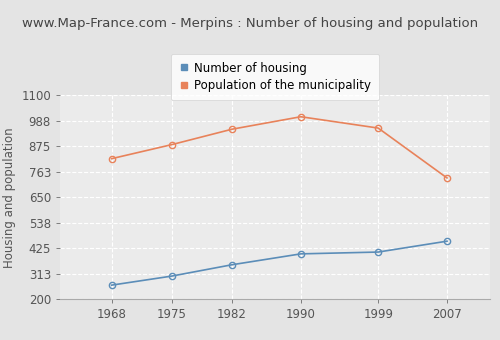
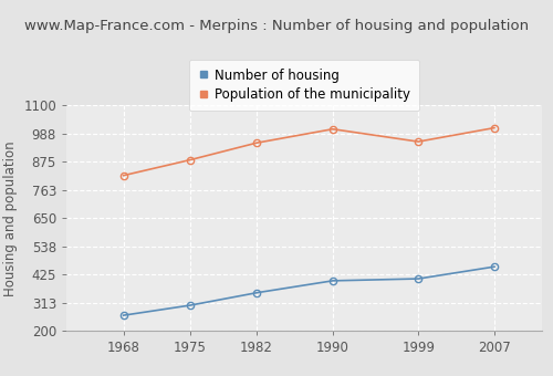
Population of the municipality/2007: 735 -> 1010
